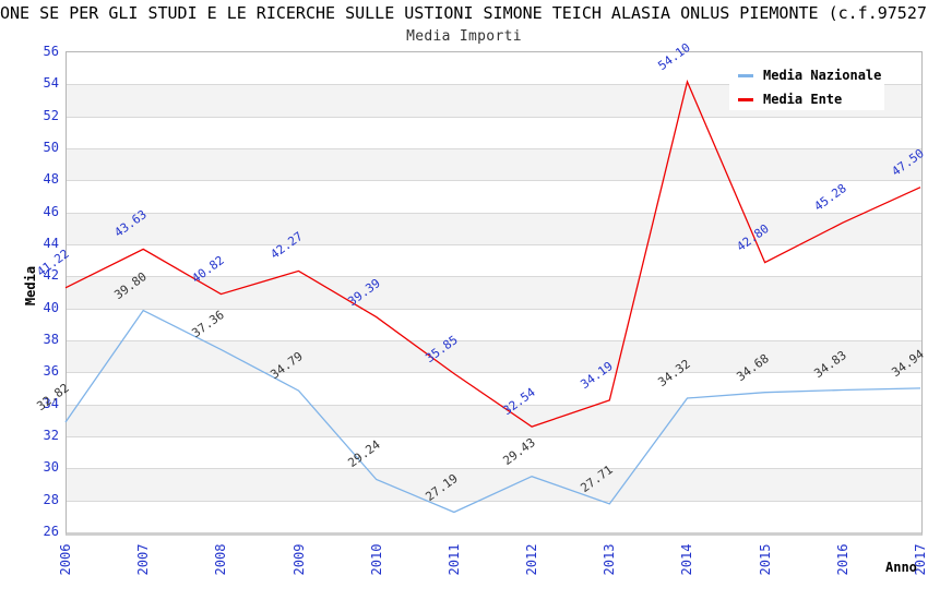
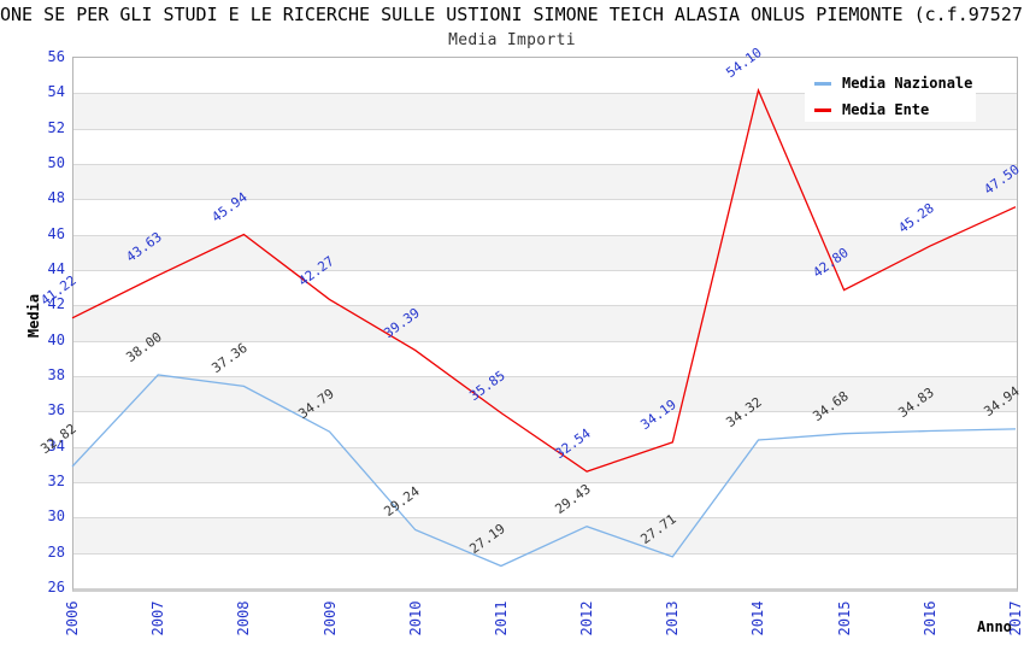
Media Nazionale/2007: 39.80 -> 38.00
Media Ente/2008: 40.82 -> 45.94
